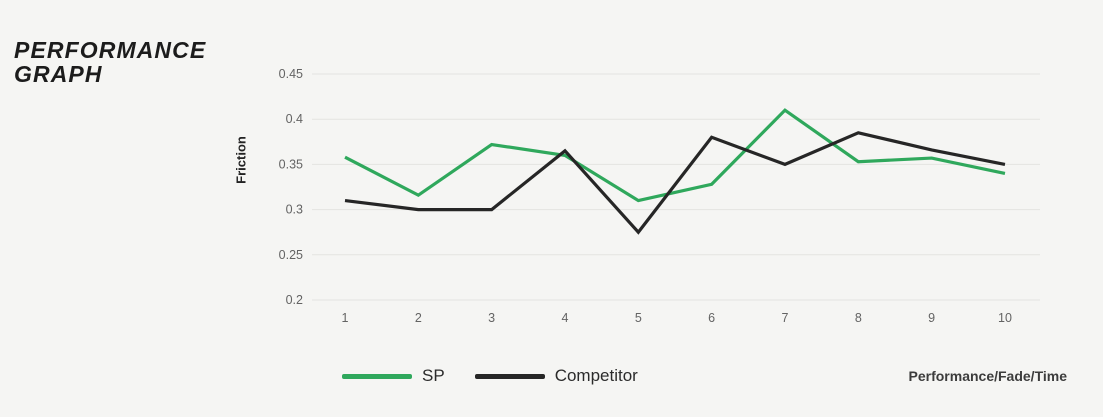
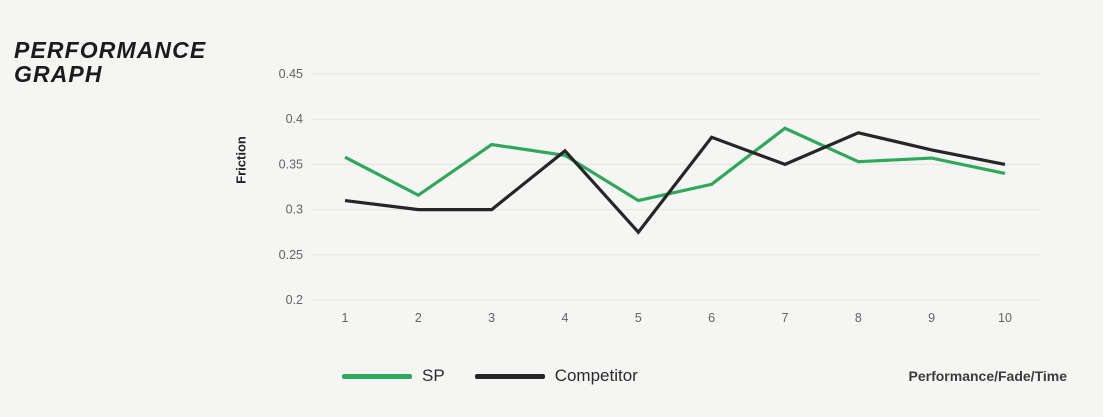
SP/7: 0.41 -> 0.39
